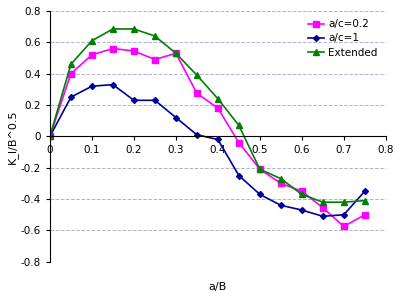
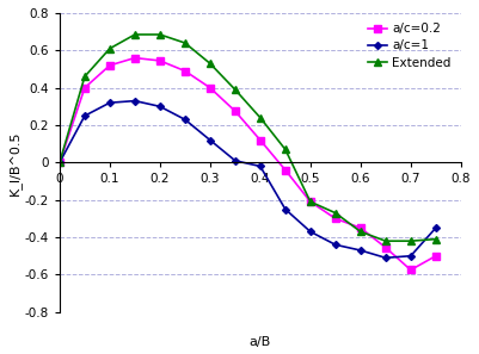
a/c=1/0.2: 0.23 -> 0.30
a/c=0.2/0.3: 0.53 -> 0.40
a/c=0.2/0.4: 0.18 -> 0.12
